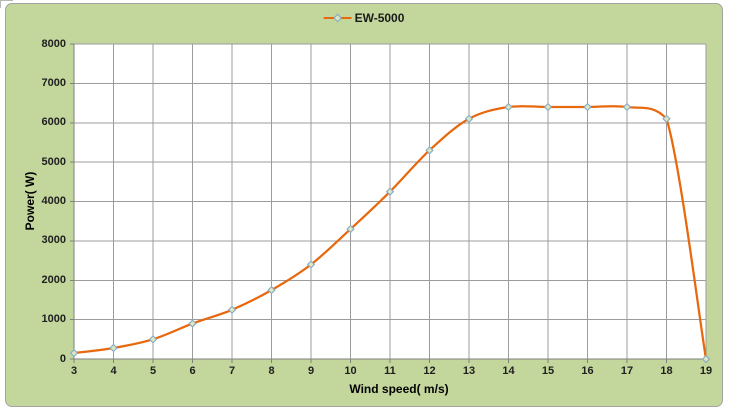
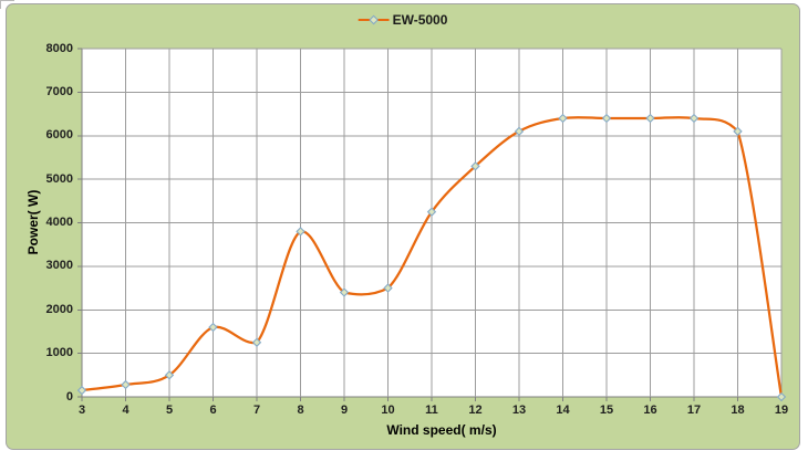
6: 900 -> 1600
8: 1800 -> 3800
10: 3300 -> 2500
